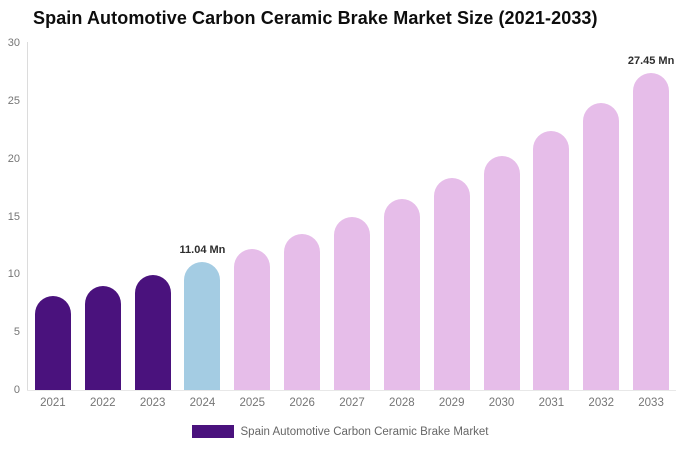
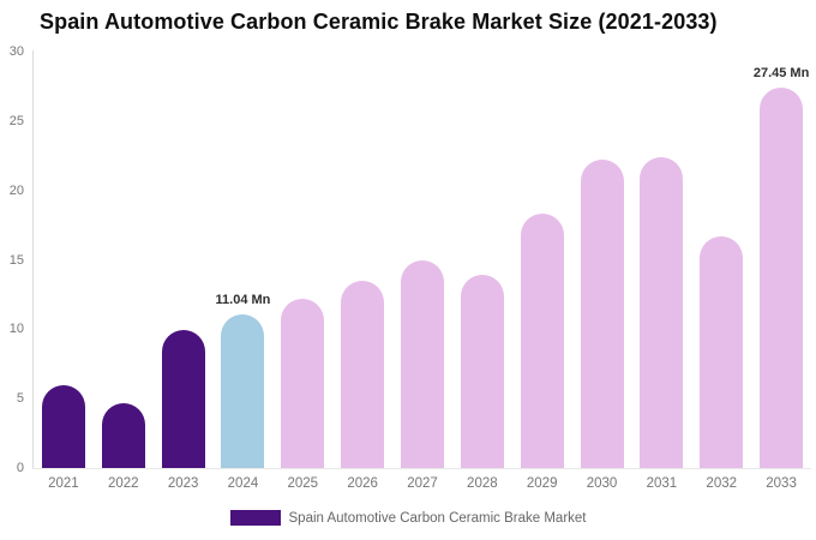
2021: 8.2 -> 6.0
2022: 9.0 -> 4.7
2028: 16.6 -> 13.9
2030: 20.3 -> 22.2
2032: 24.8 -> 16.7
